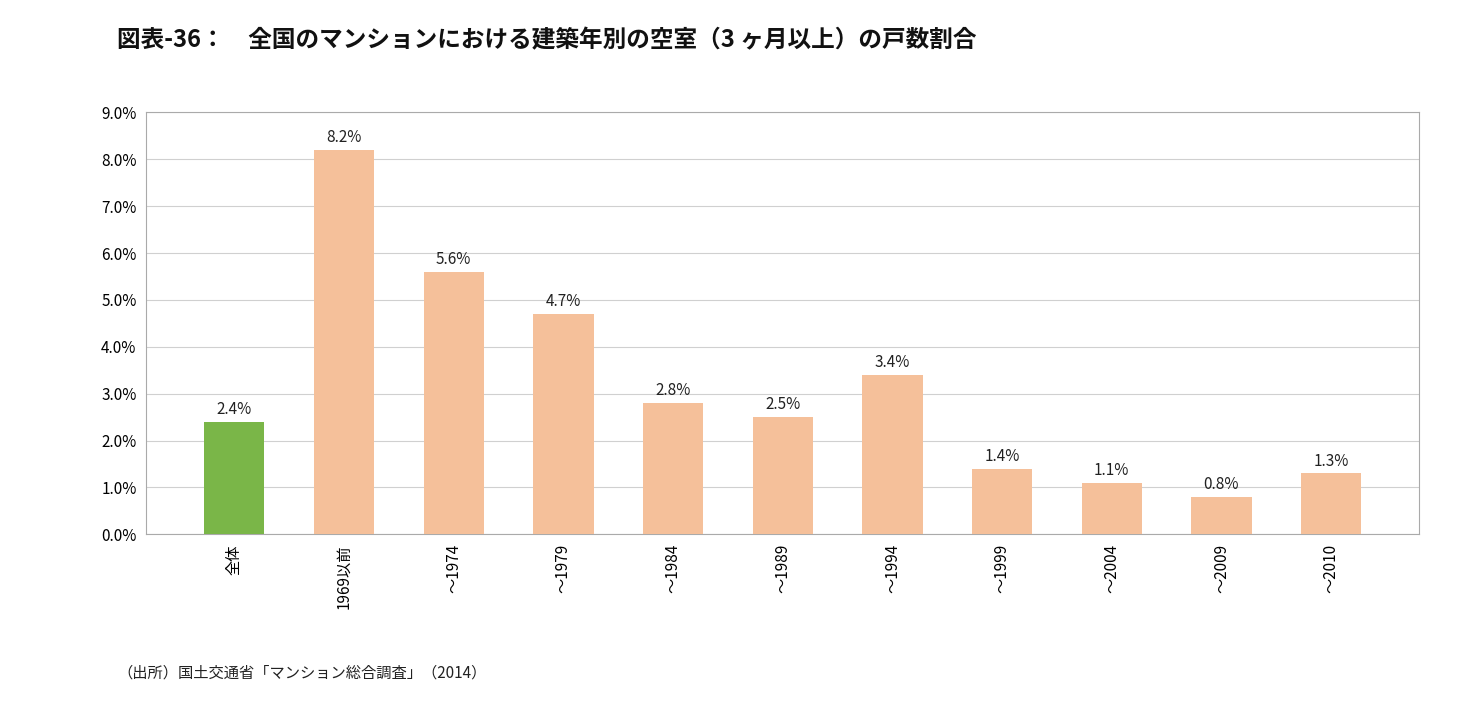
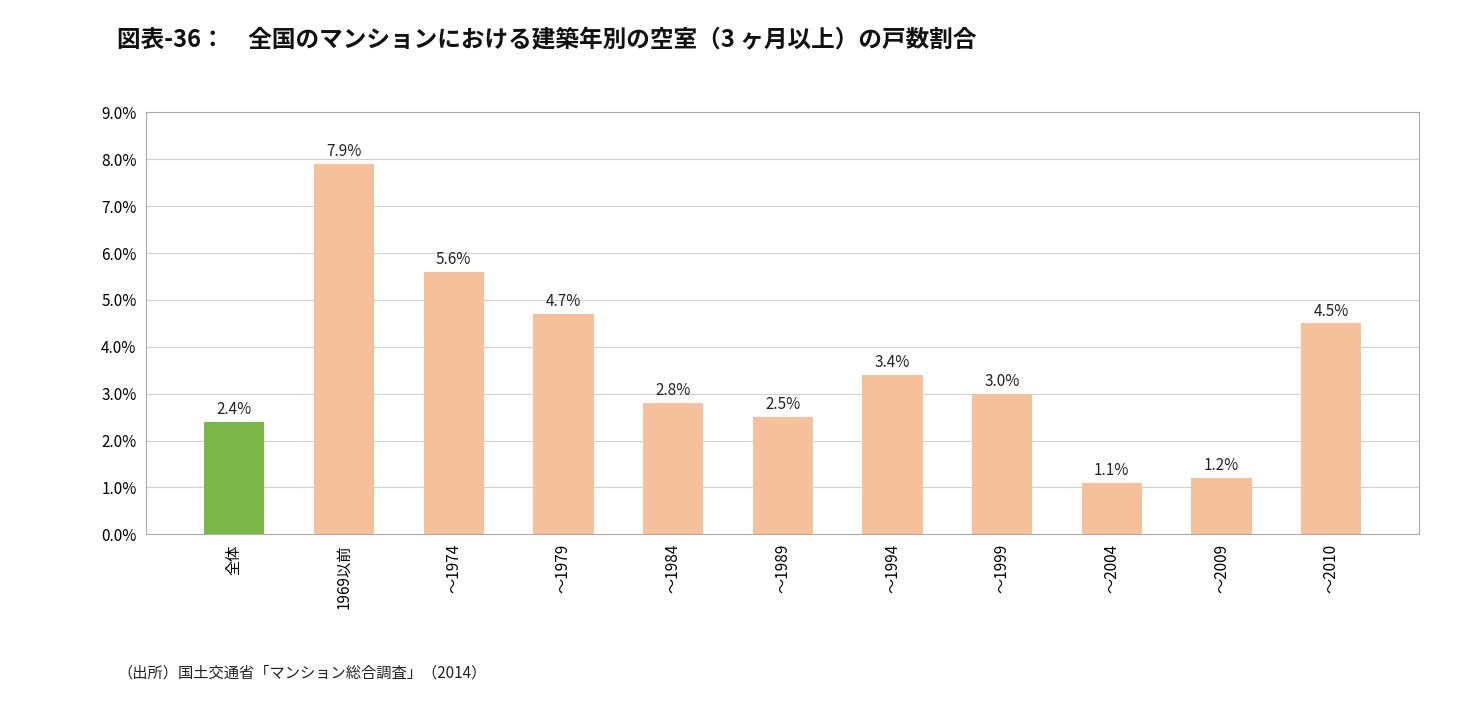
1969以前: 8.2% -> 7.9%
～1999: 1.4% -> 3.0%
～2009: 0.8% -> 1.2%
～2010: 1.3% -> 4.5%
